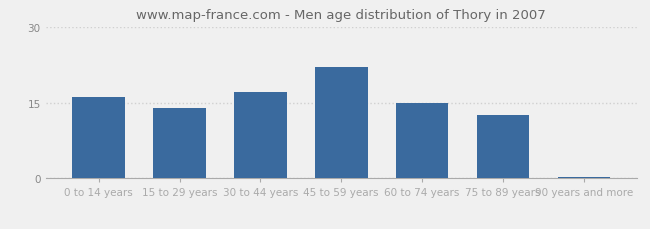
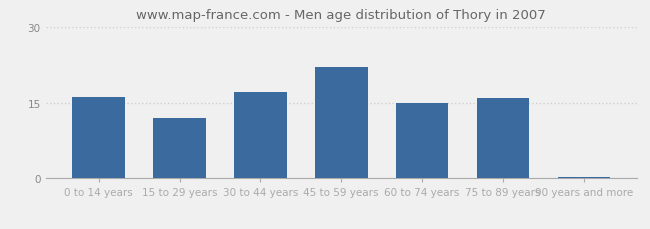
15 to 29 years: 14.0 -> 12.0
75 to 89 years: 12.5 -> 15.8
